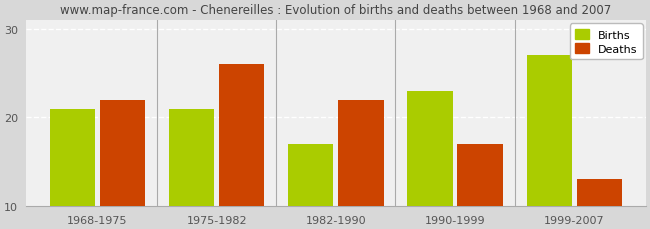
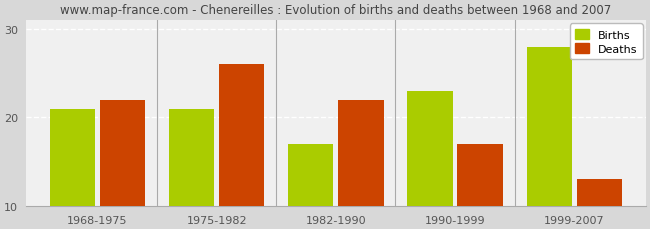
Births/1999-2007: 27 -> 28
